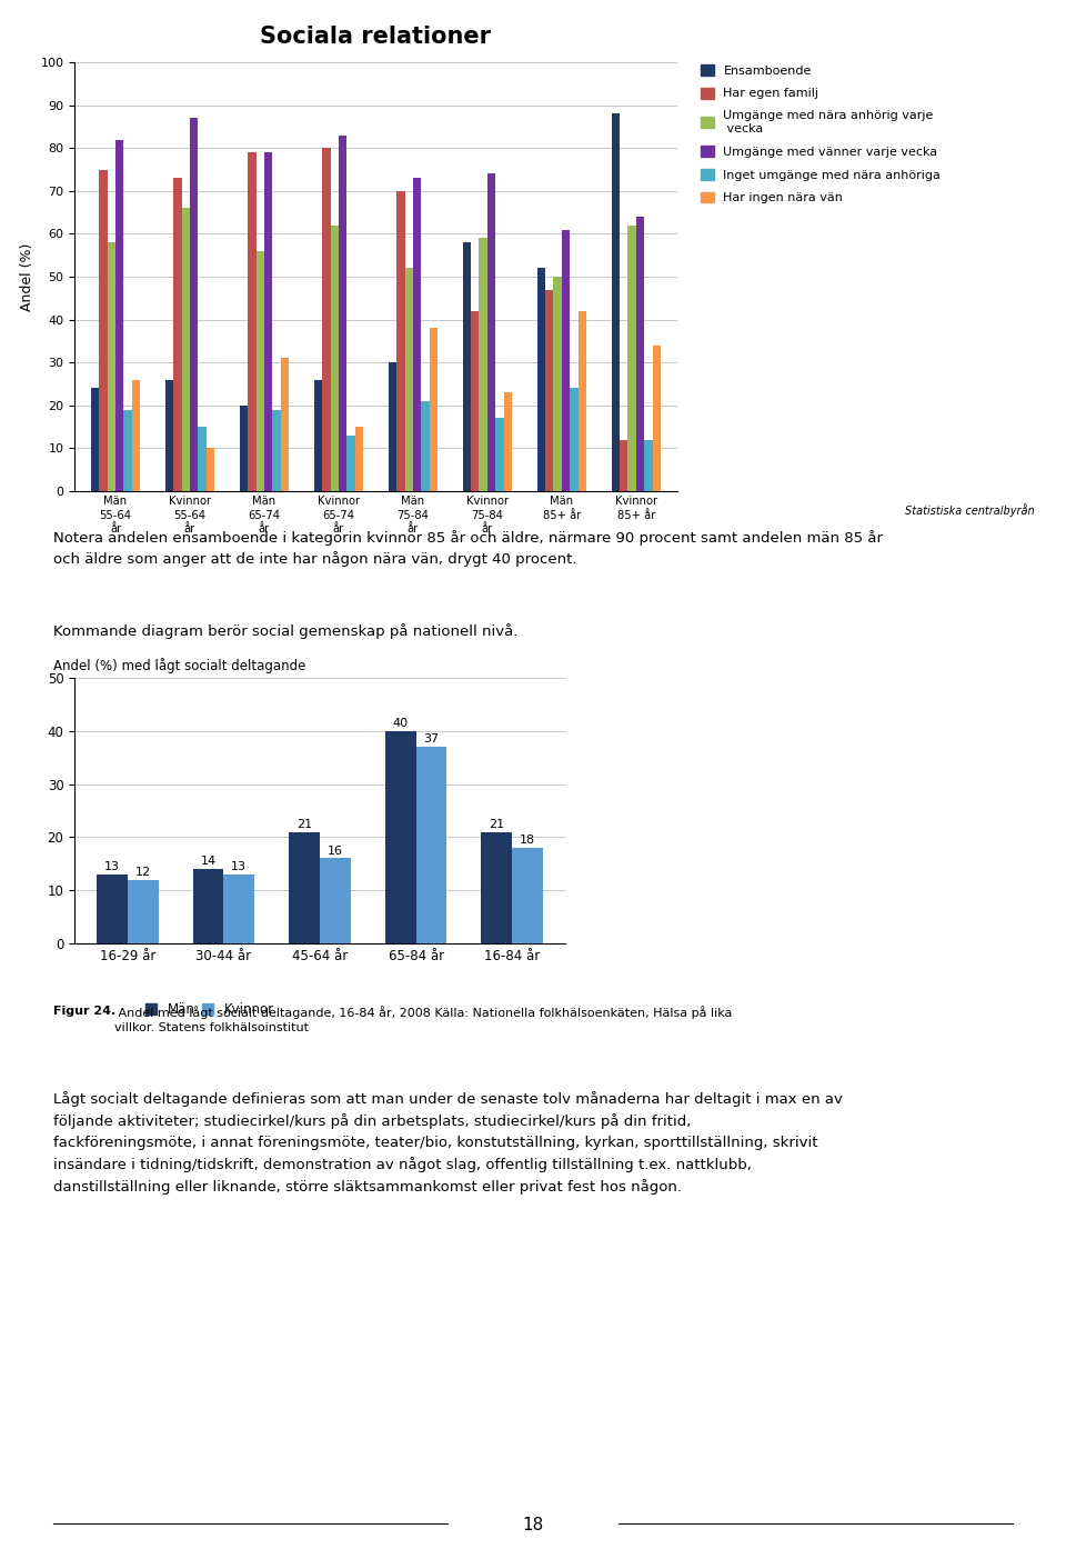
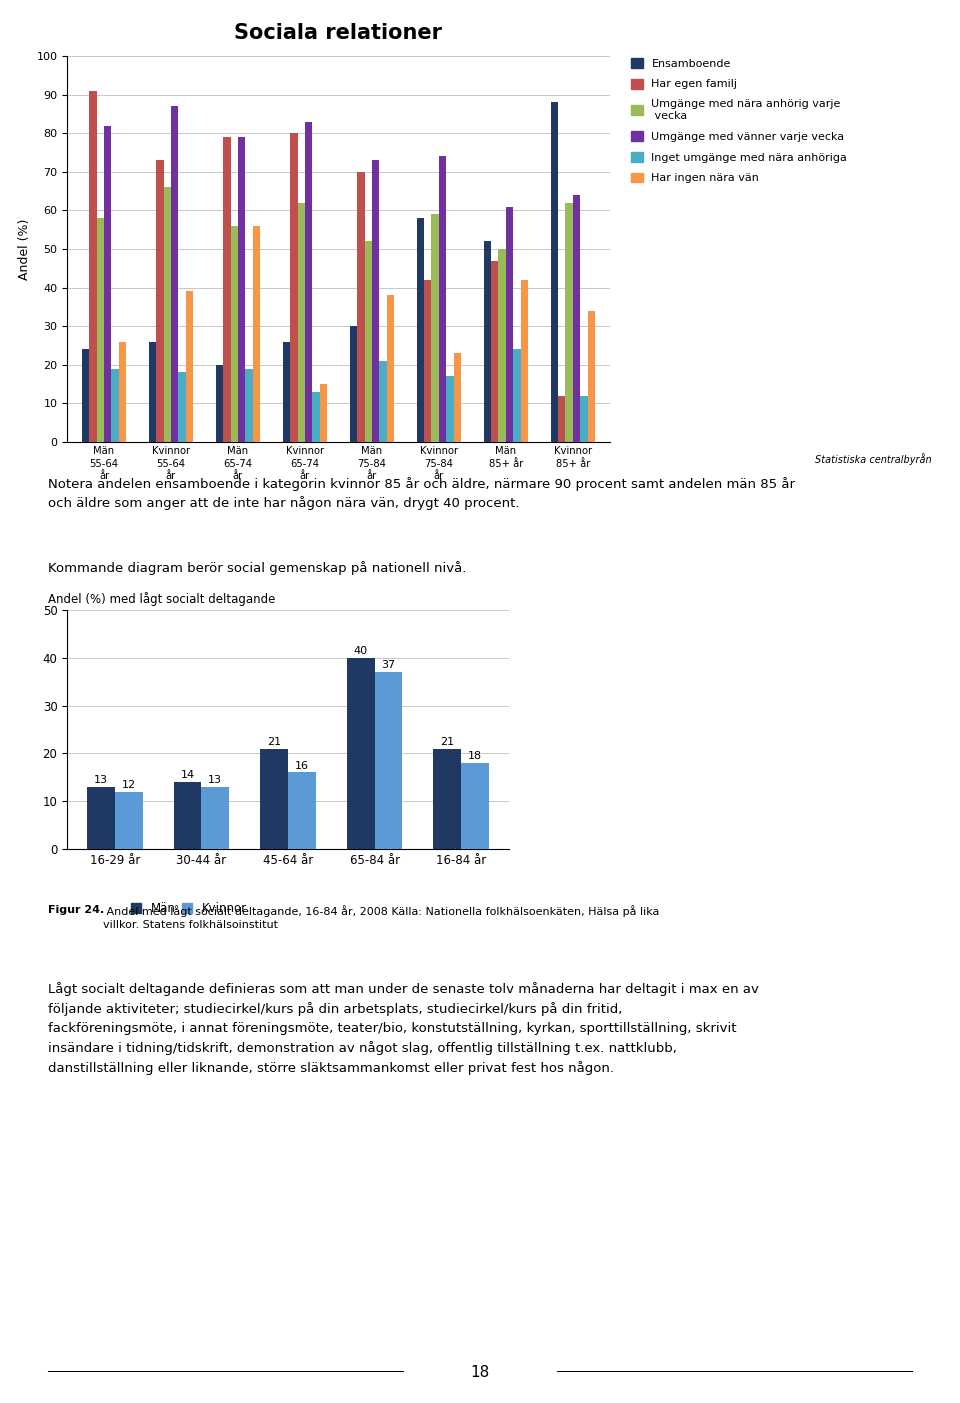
Sociala relationer/Har egen familj/Män 55-64 år: 75 -> 91
Sociala relationer/Inget umgänge med nära anhöriga/Kvinnor 55-64 år: 15 -> 18
Sociala relationer/Har ingen nära vän/Kvinnor 55-64 år: 10 -> 39
Sociala relationer/Har ingen nära vän/Män 65-74 år: 31 -> 56
